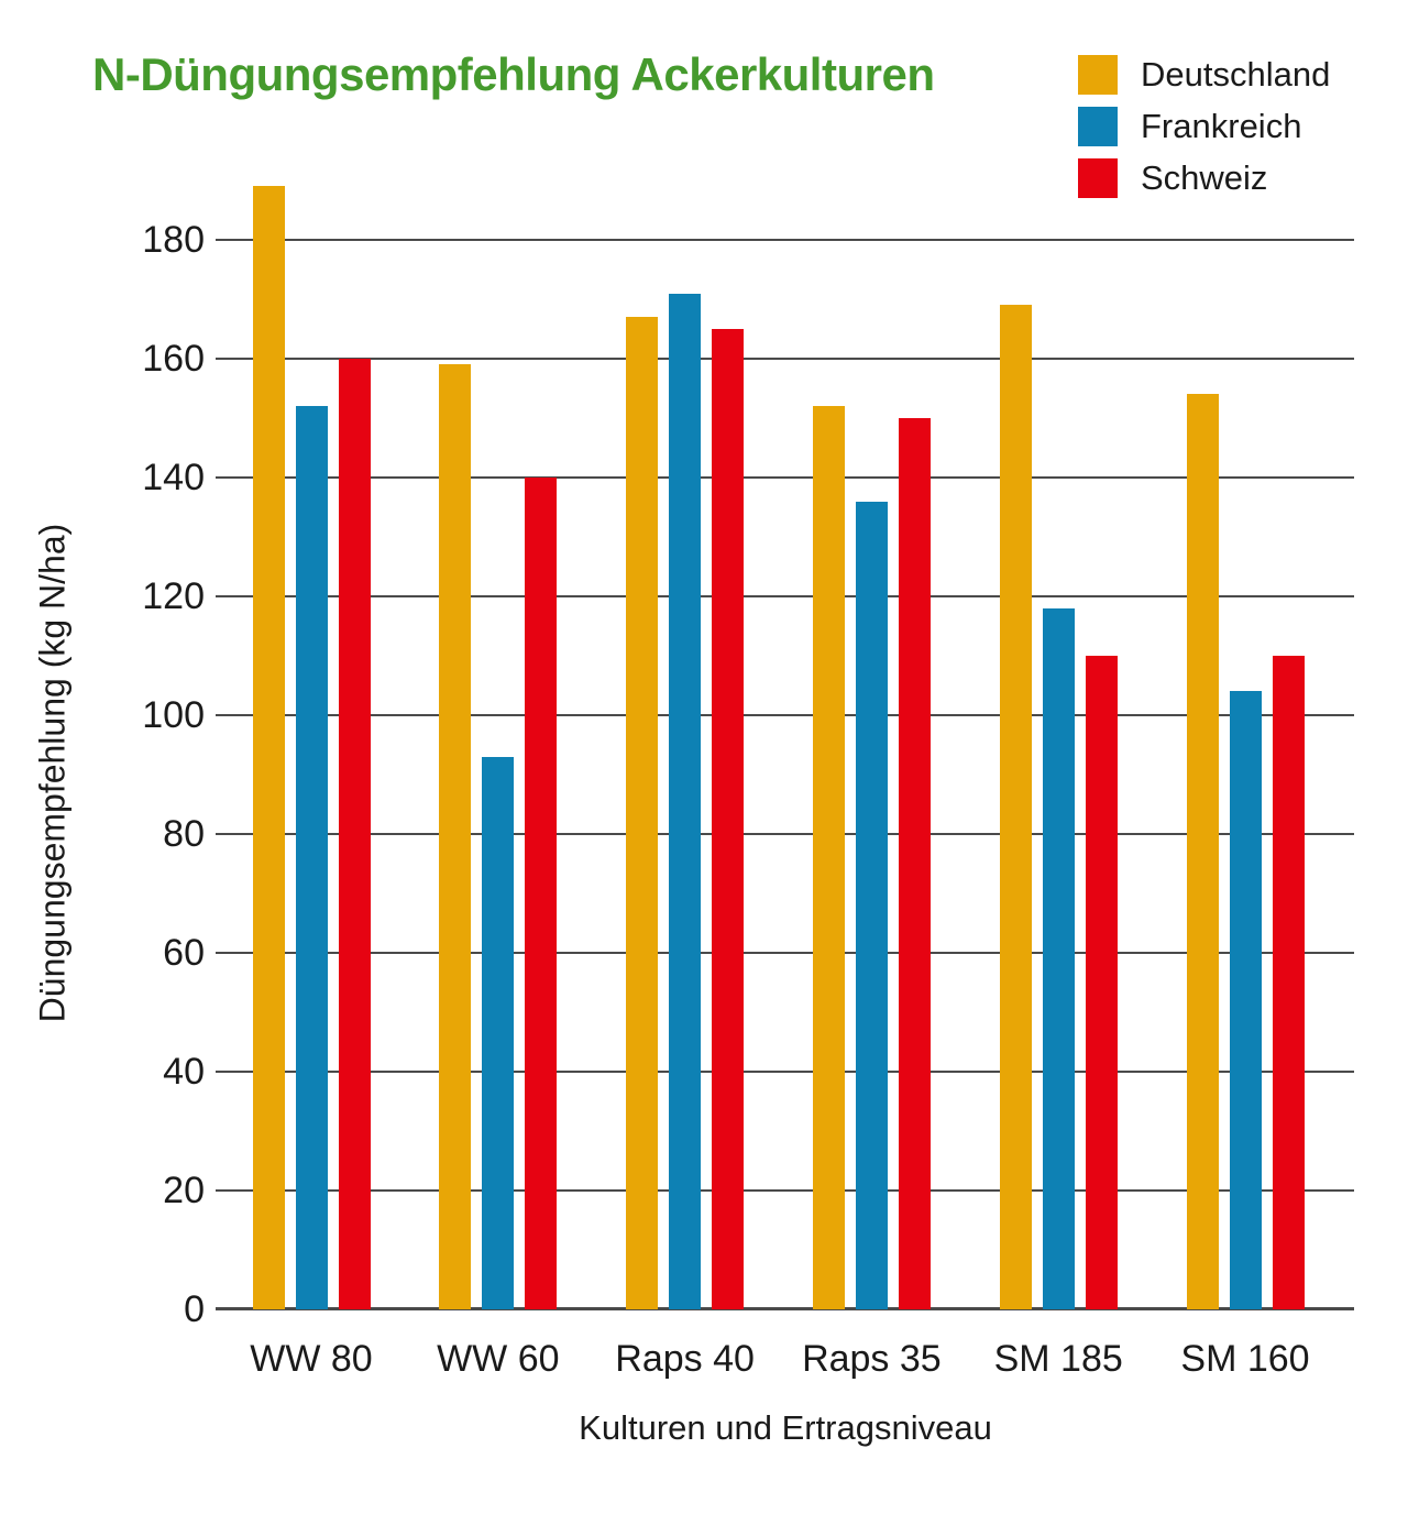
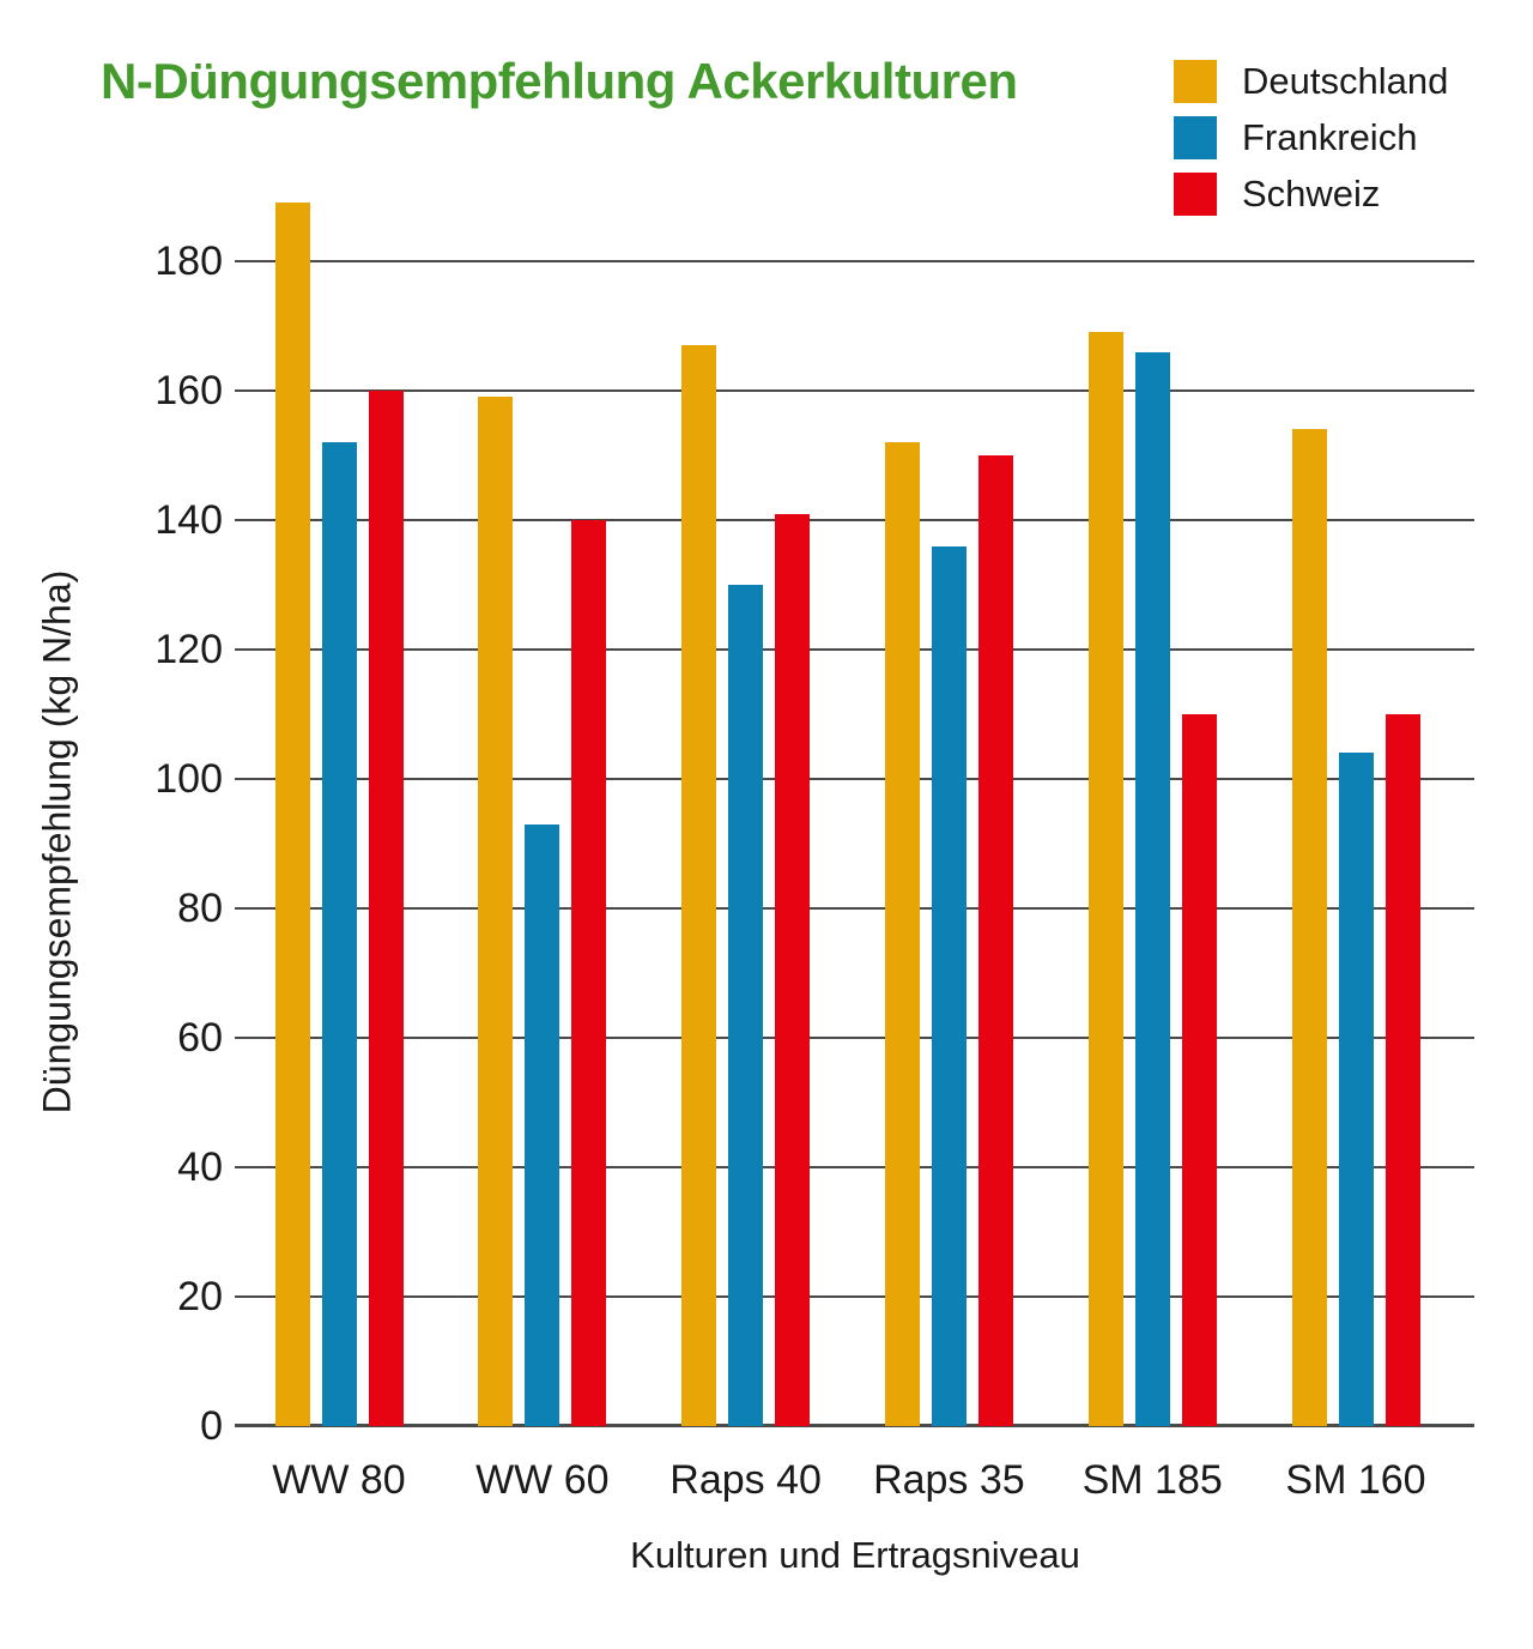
Frankreich/Raps 40: 171 -> 130
Schweiz/Raps 40: 165 -> 141
Frankreich/SM 185: 118 -> 166
